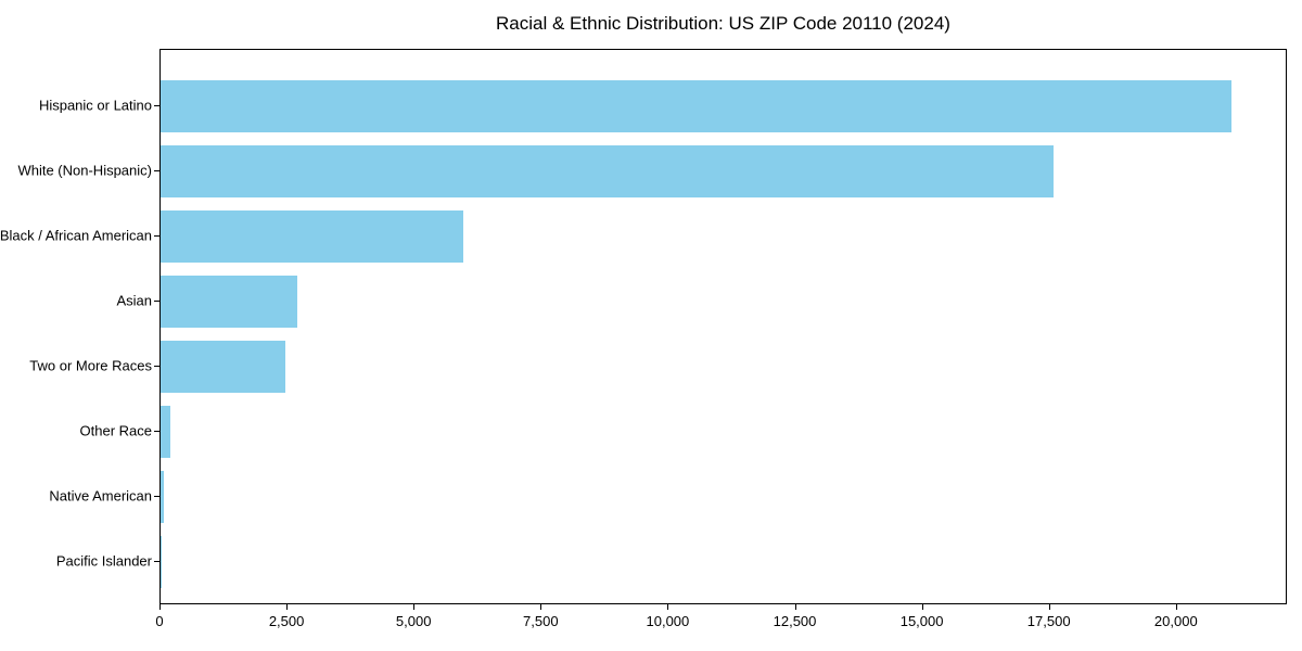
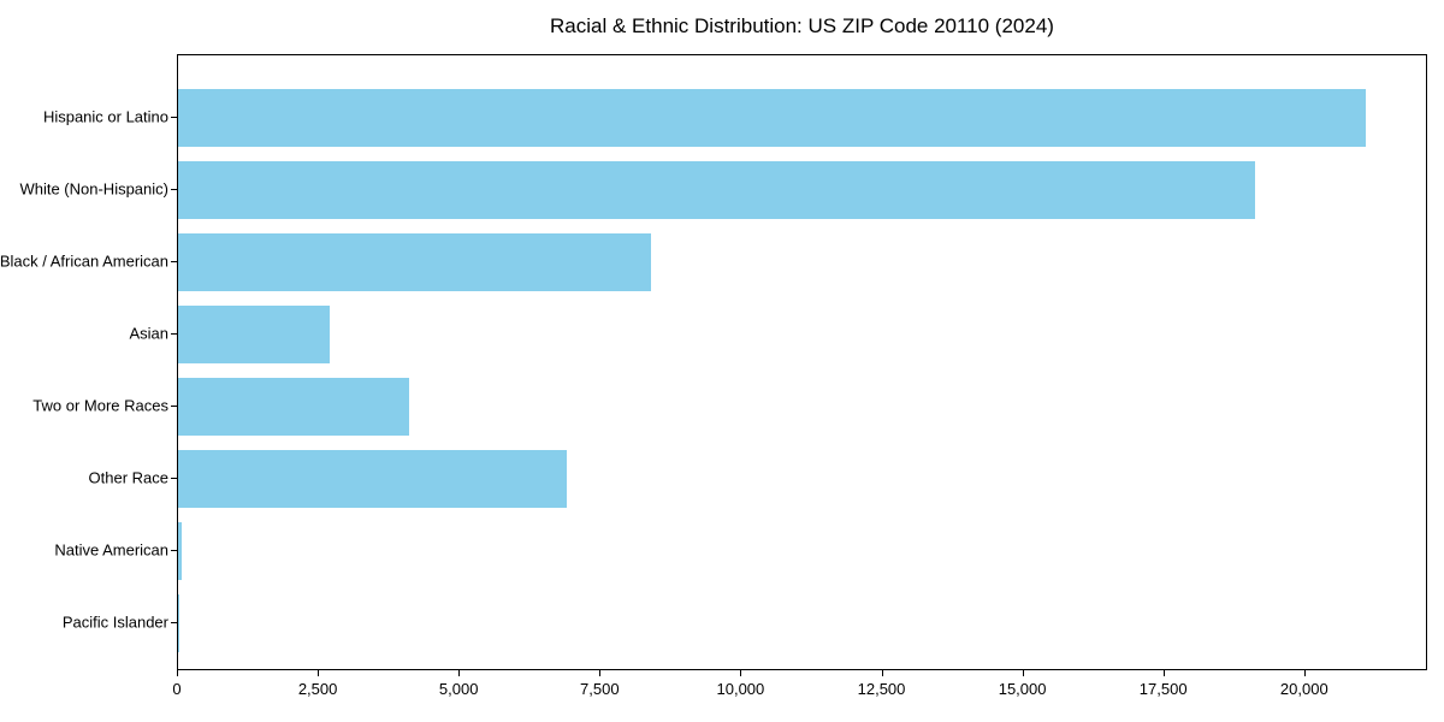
White (Non-Hispanic): 17600 -> 19100
Black / African American: 6000 -> 8400
Two or More Races: 2400 -> 4100
Other Race: 200 -> 6900
